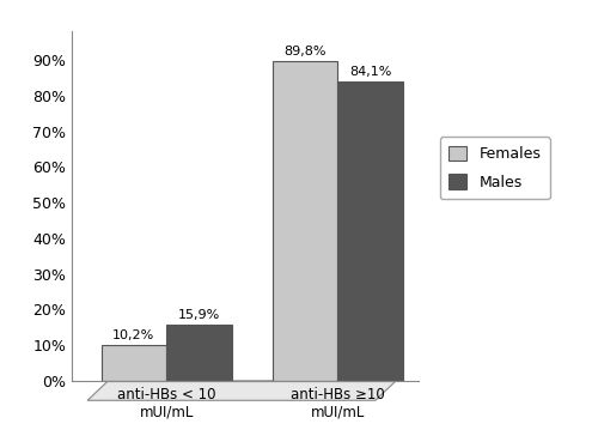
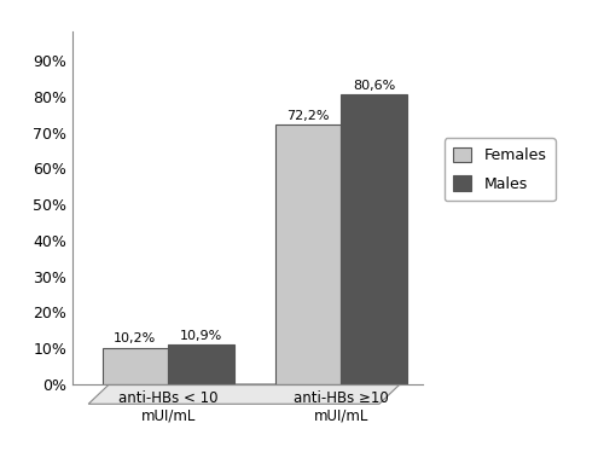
Males/anti-HBs < 10 mUI/mL: 15,9% -> 10,9%
Females/anti-HBs ≥10 mUI/mL: 89,8% -> 72,2%
Males/anti-HBs ≥10 mUI/mL: 84,1% -> 80,6%
